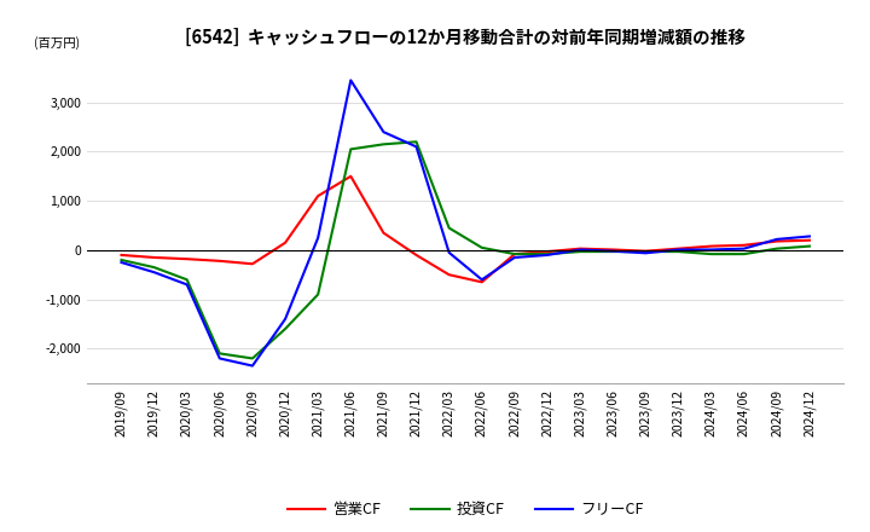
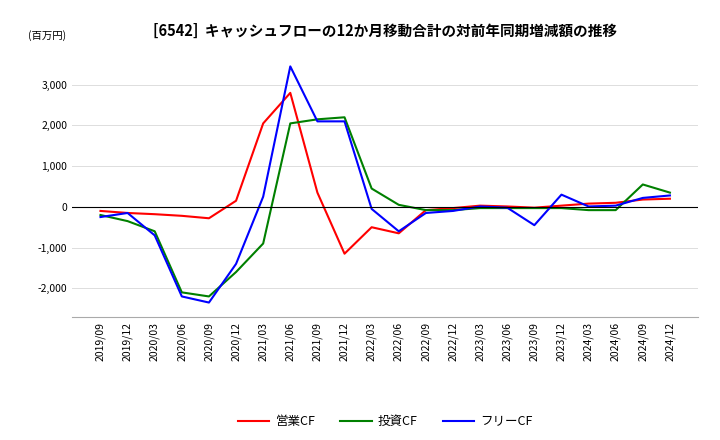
フリーCF/2019/12: -450 -> -150
営業CF/2021/03: 1,100 -> 2,050
営業CF/2021/06: 1,500 -> 2,800
フリーCF/2021/09: 2,400 -> 2,100
営業CF/2021/12: -100 -> -1,150
フリーCF/2023/09: -60 -> -450
フリーCF/2023/12: 10 -> 300
投資CF/2024/09: 30 -> 550
投資CF/2024/12: 80 -> 350
